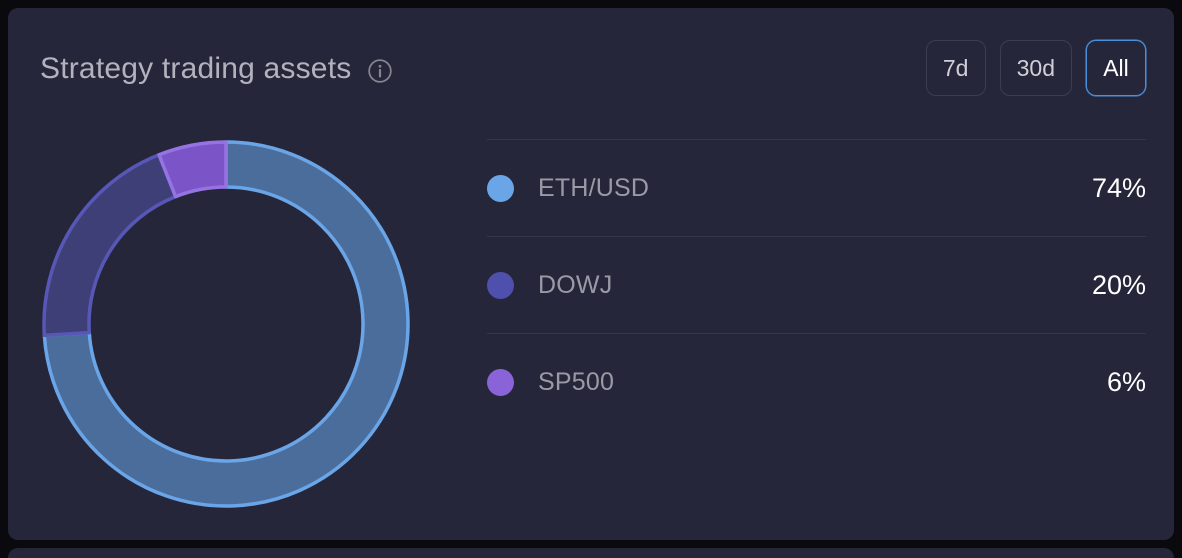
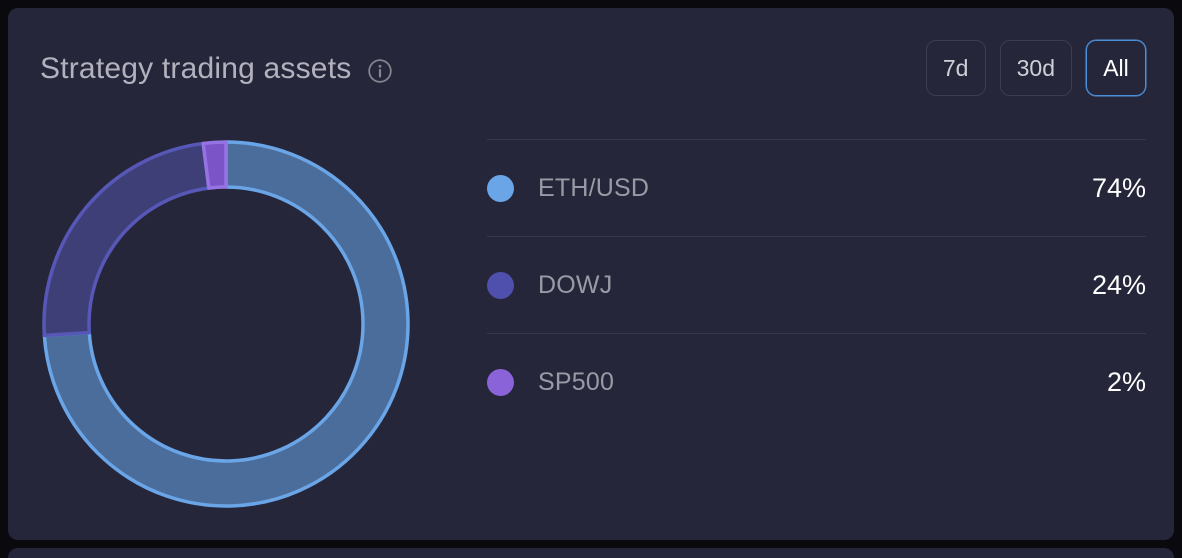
DOWJ: 20% -> 24%
SP500: 6% -> 2%
